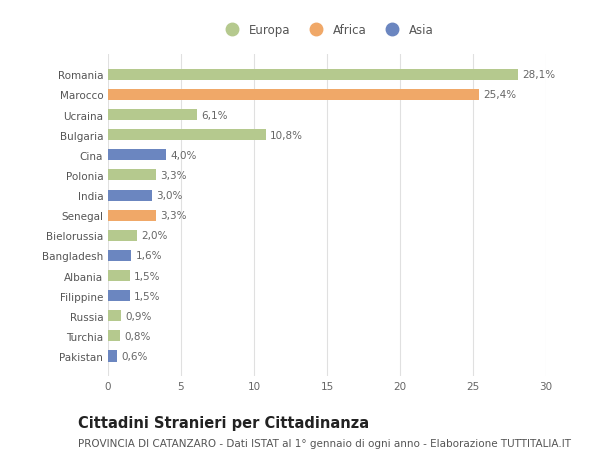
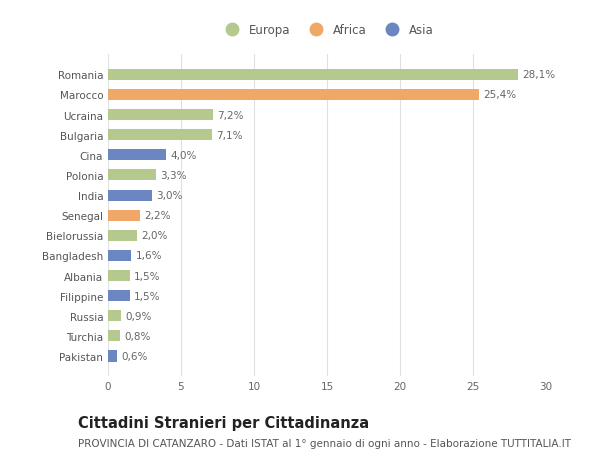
Ucraina: 6,1% -> 7,2%
Bulgaria: 10,8% -> 7,1%
Senegal: 3,3% -> 2,2%
